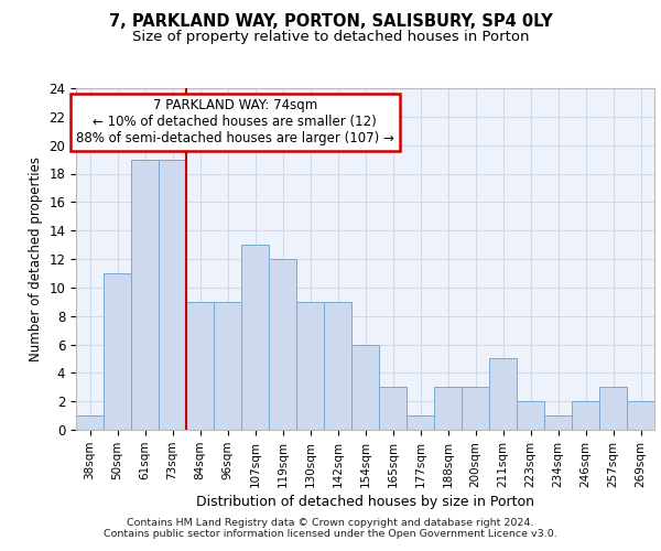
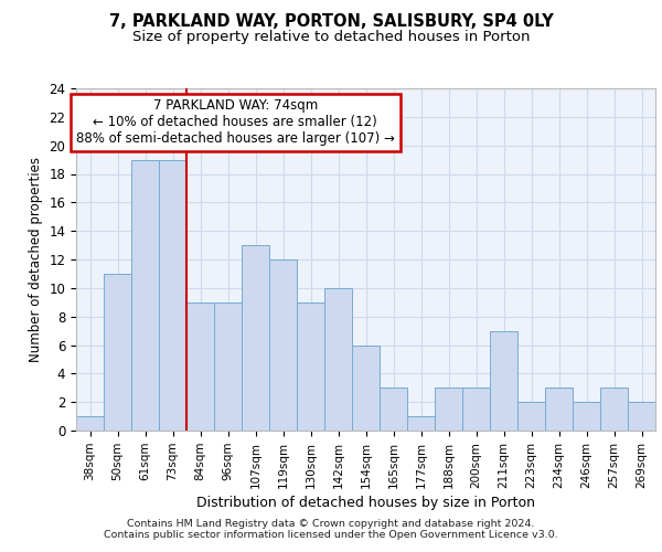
142sqm: 9 -> 10
211sqm: 5 -> 7
234sqm: 1 -> 3
